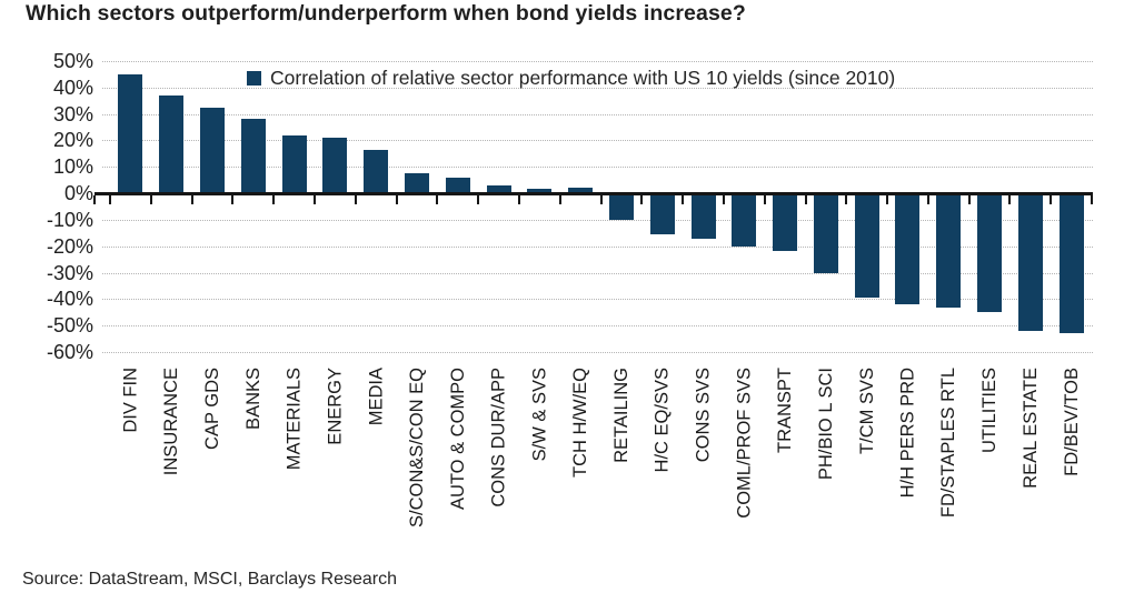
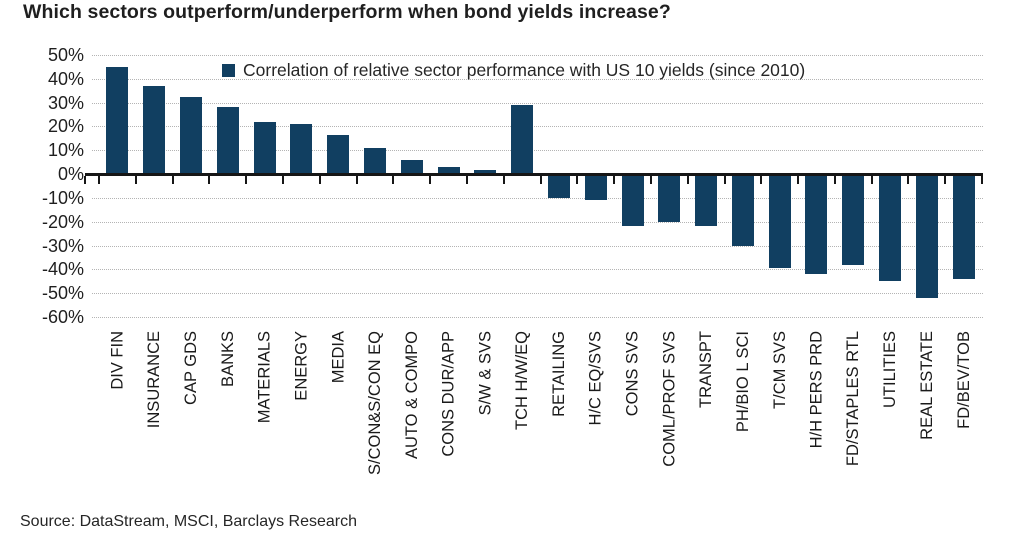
S/CON&S/CON EQ: 8% -> 11%
TCH H/W/EQ: 2% -> 29%
H/C EQ/SVS: -16% -> -11%
CONS SVS: -17% -> -22%
FD/STAPLES RTL: -43% -> -38%
FD/BEV/TOB: -53% -> -44%
